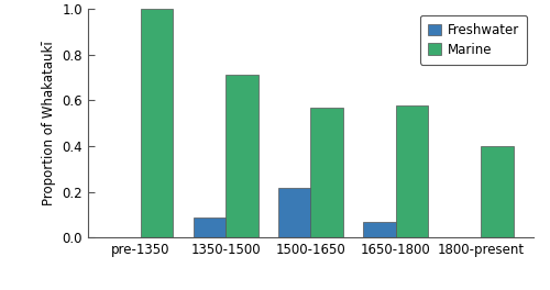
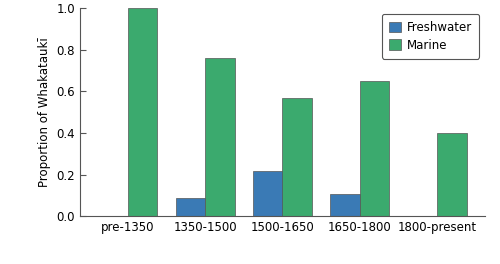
Marine/1350-1500: 0.71 -> 0.76
Freshwater/1650-1800: 0.07 -> 0.11
Marine/1650-1800: 0.58 -> 0.65
